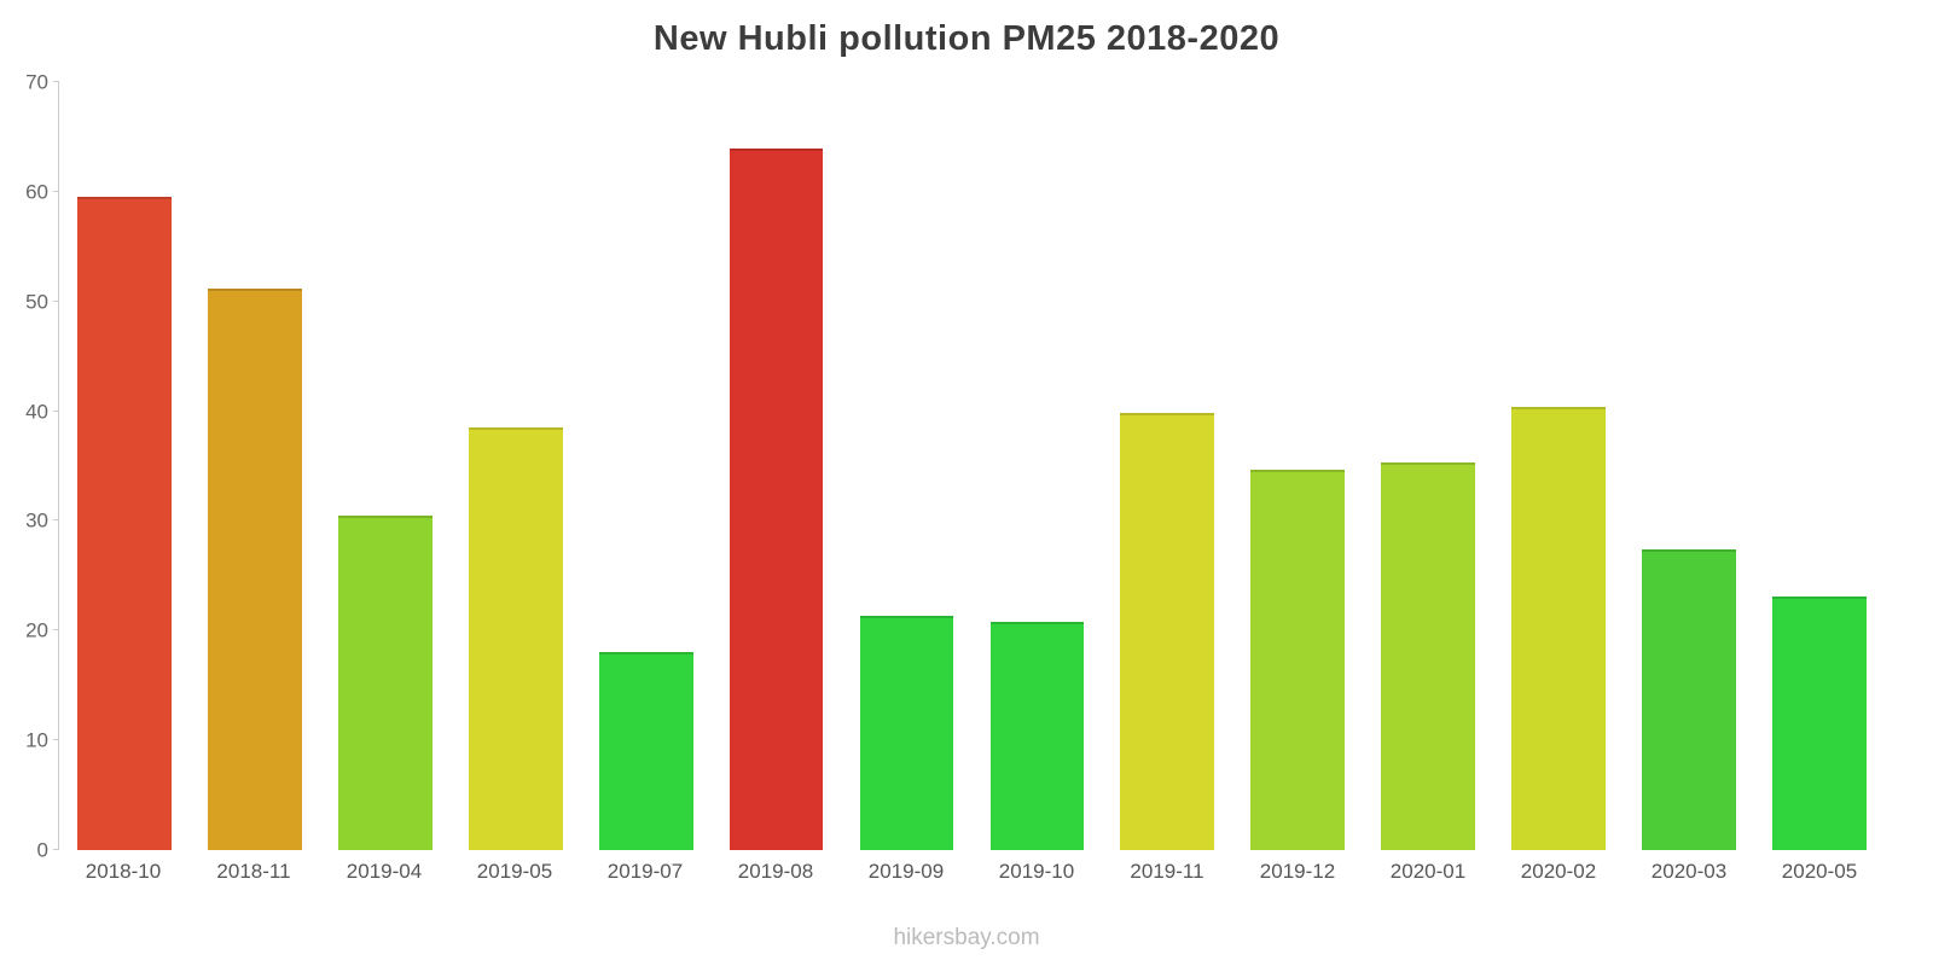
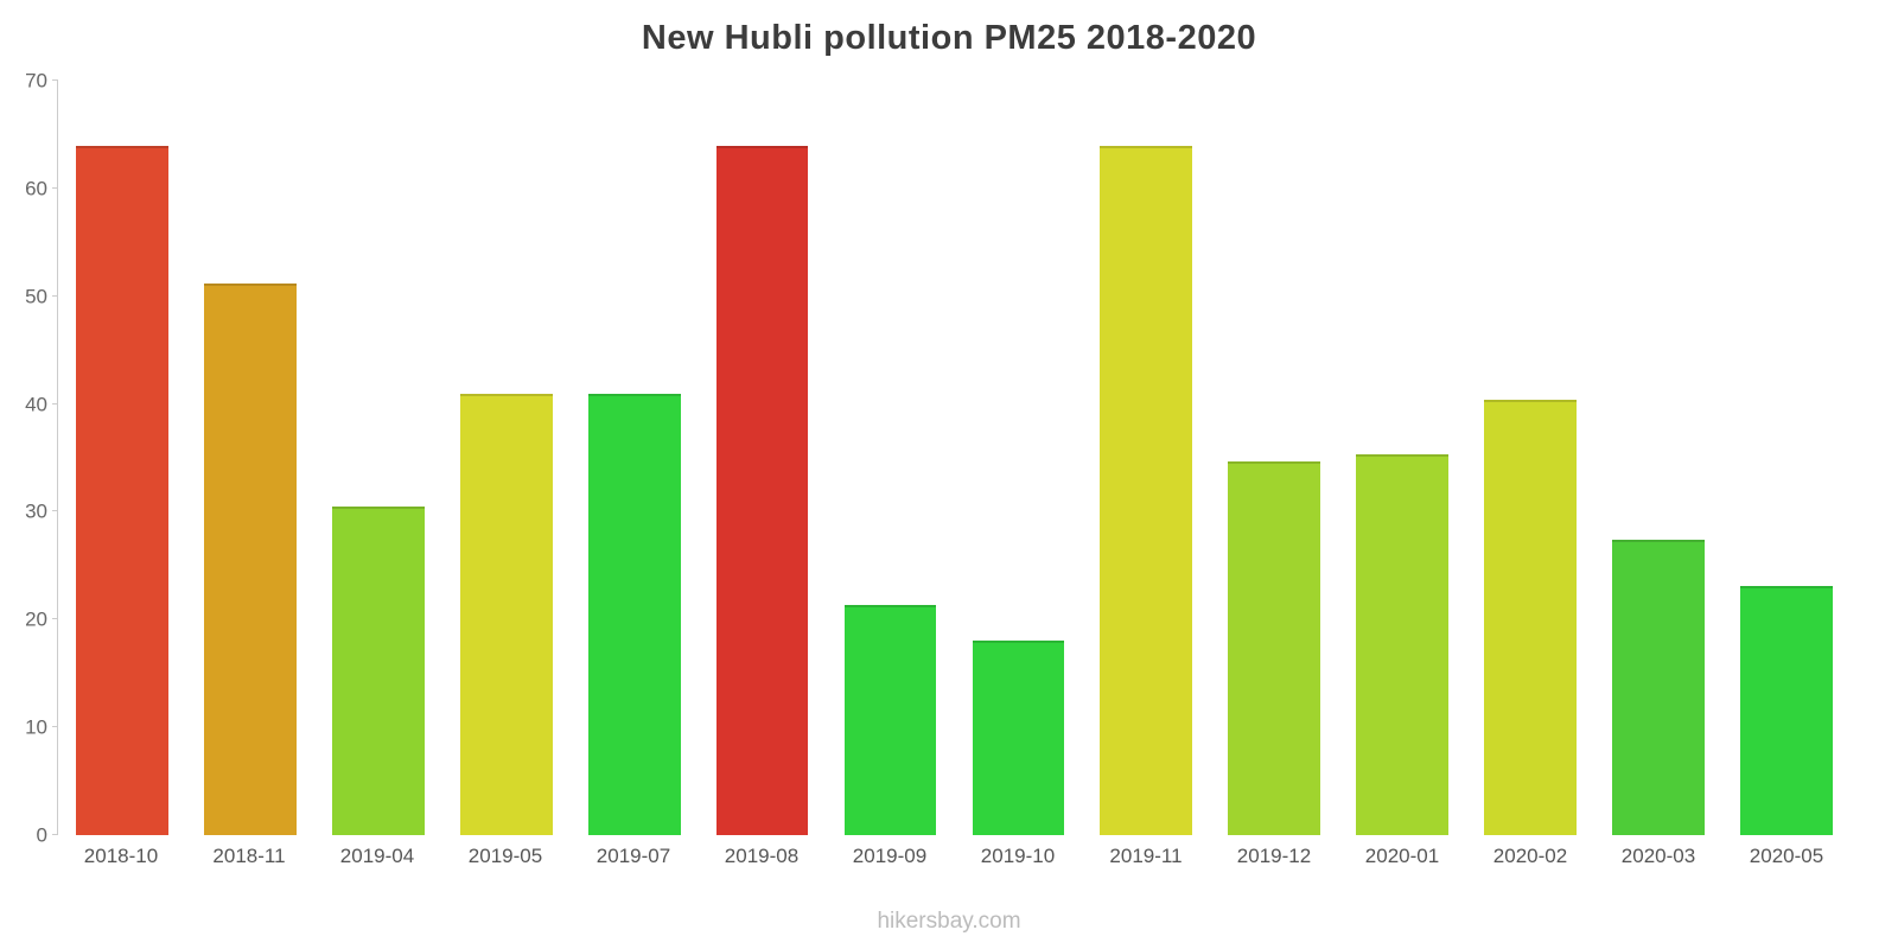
2018-10: 60 -> 64
2019-05: 38 -> 41
2019-07: 18 -> 41
2019-10: 21 -> 18
2019-11: 40 -> 64
